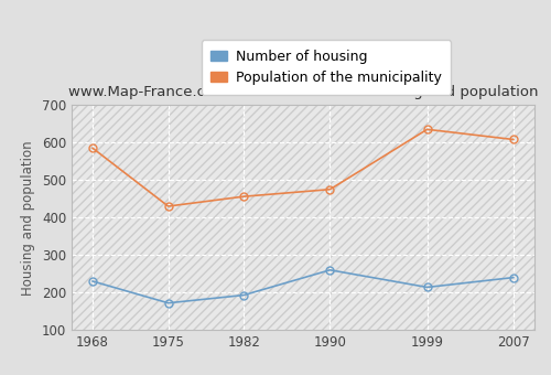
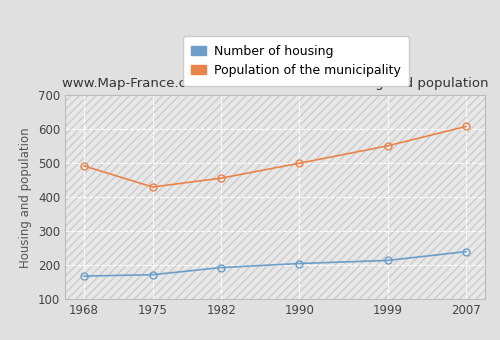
Number of housing/1968: 230 -> 168
Population of the municipality/1968: 585 -> 492
Number of housing/1990: 260 -> 205
Population of the municipality/1990: 475 -> 500
Population of the municipality/1999: 635 -> 551
